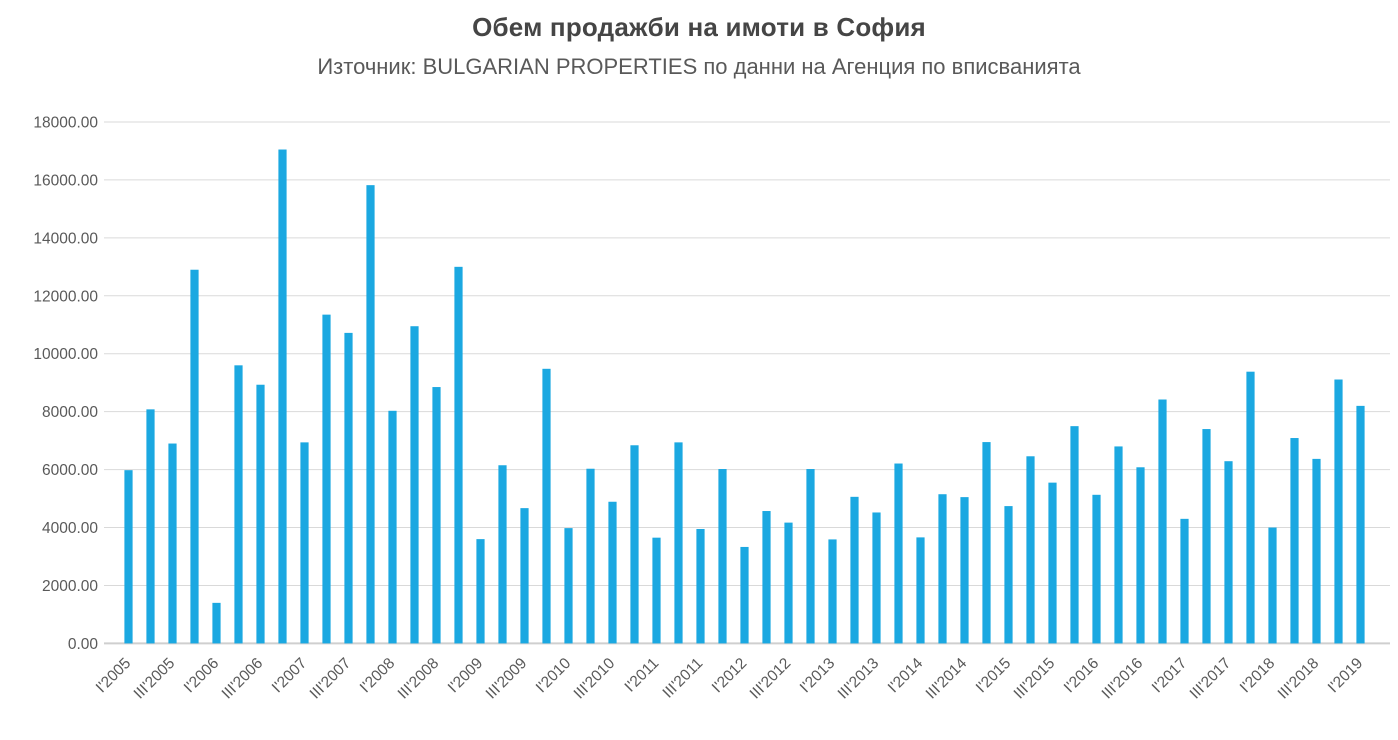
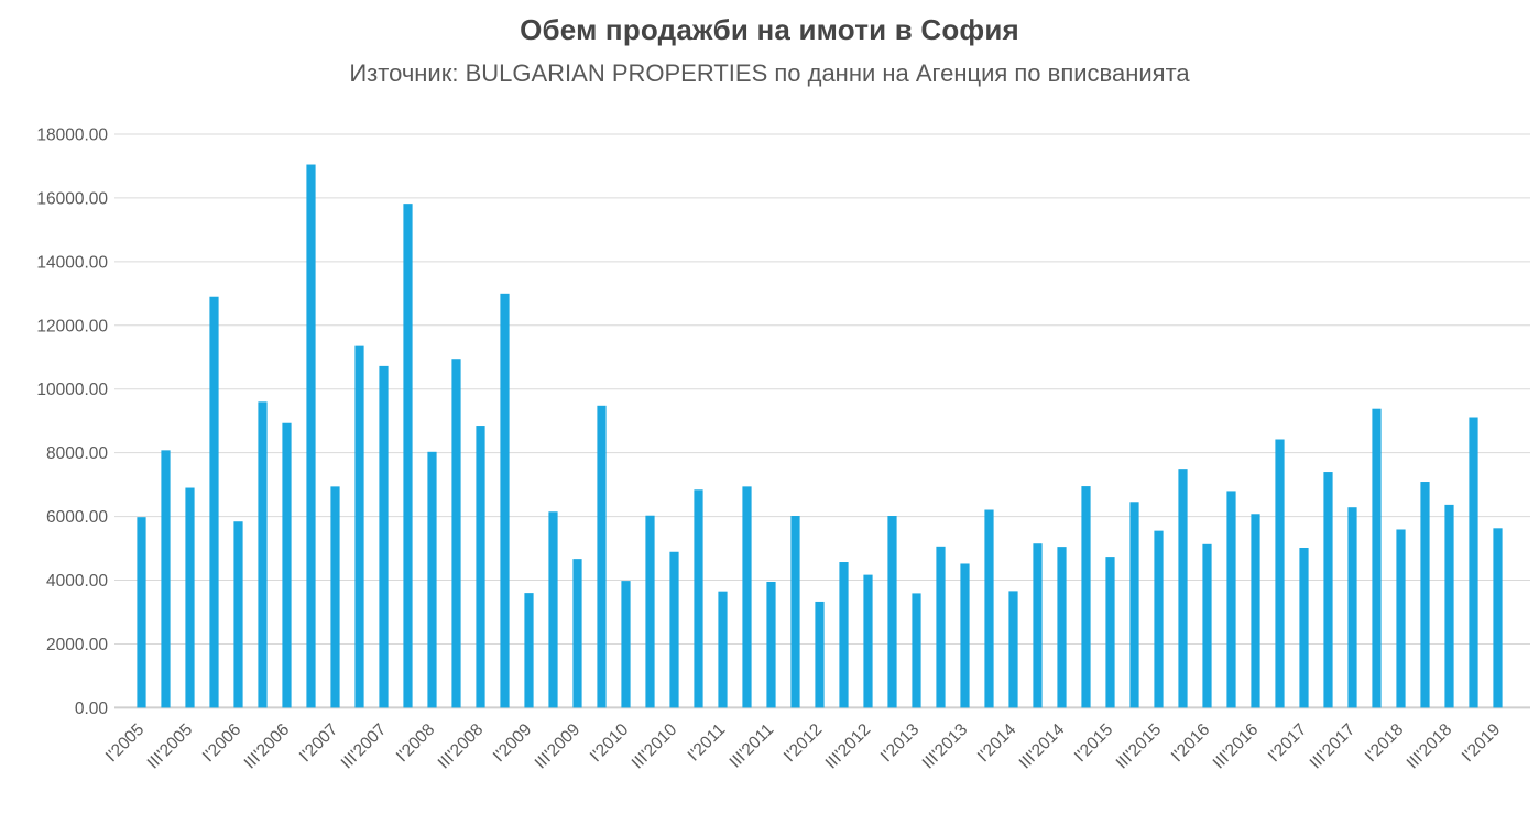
I'2006: 1400 -> 5800
I'2017: 4300 -> 5000
I'2018: 4000 -> 5600
I'2019: 8200 -> 5600
